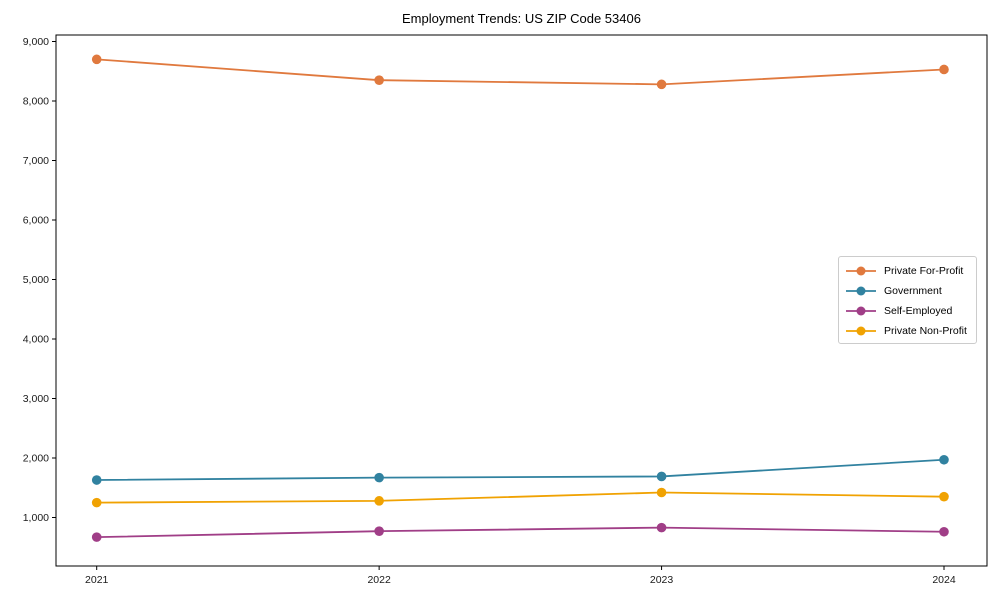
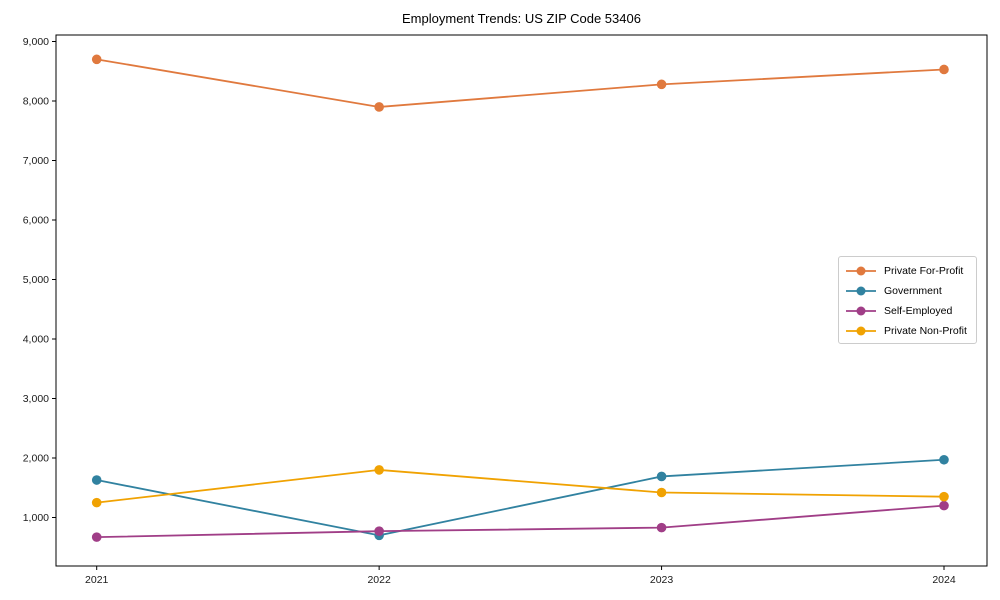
Private For-Profit/2022: 8400 -> 7900
Government/2022: 1700 -> 700
Private Non-Profit/2022: 1300 -> 1800
Self-Employed/2024: 800 -> 1200
